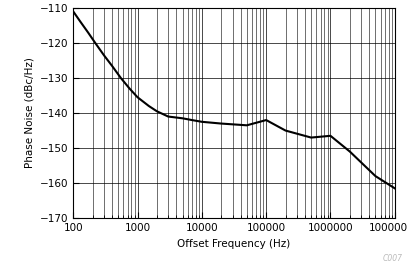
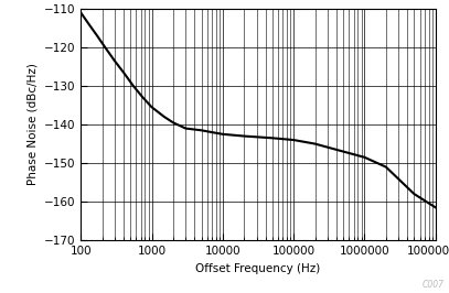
100000: -142.0 -> -144.0
1000000: -146.5 -> -148.5
